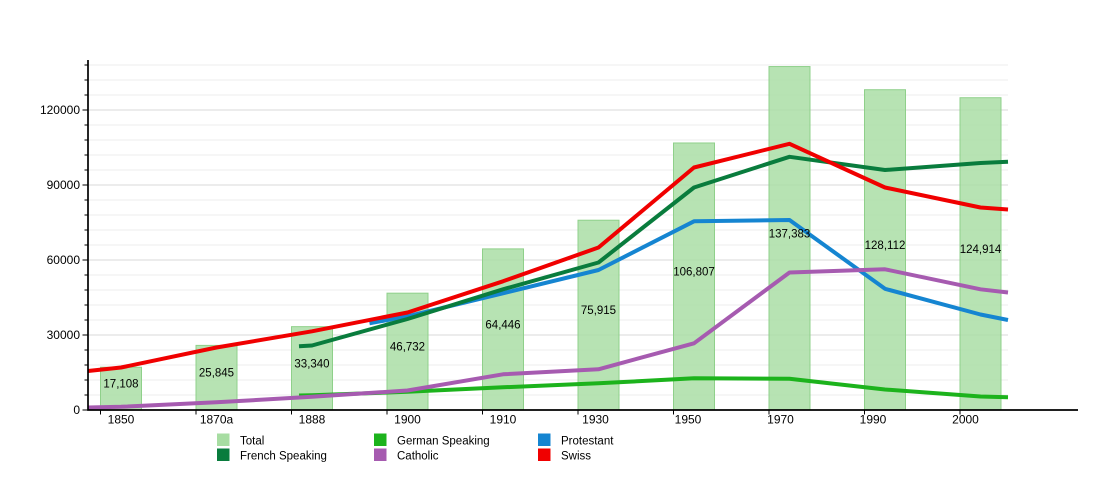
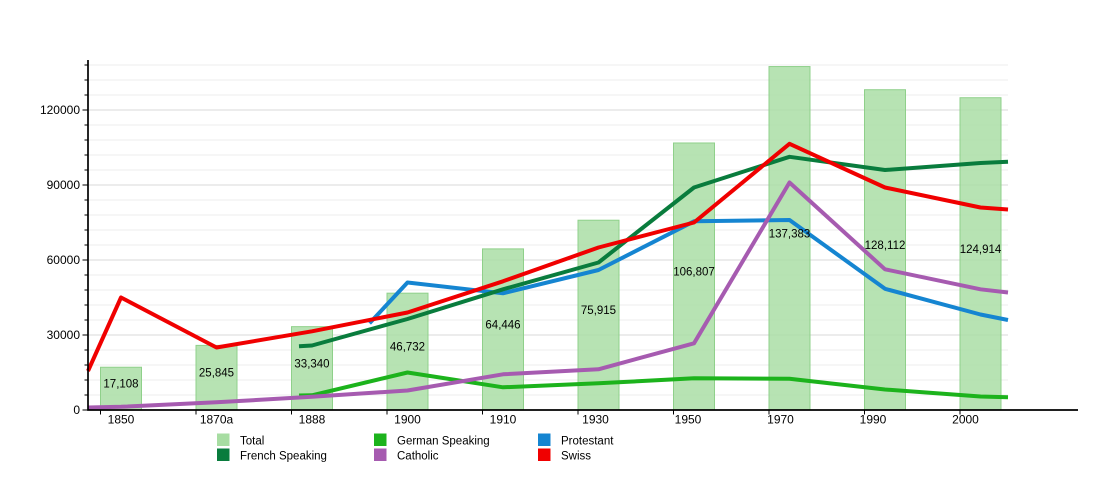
Swiss/1850: 17000 -> 45000
German Speaking/1900: 7000 -> 15000
Protestant/1900: 38000 -> 51000
Swiss/1950: 97000 -> 75000
Catholic/1970: 55000 -> 91000
